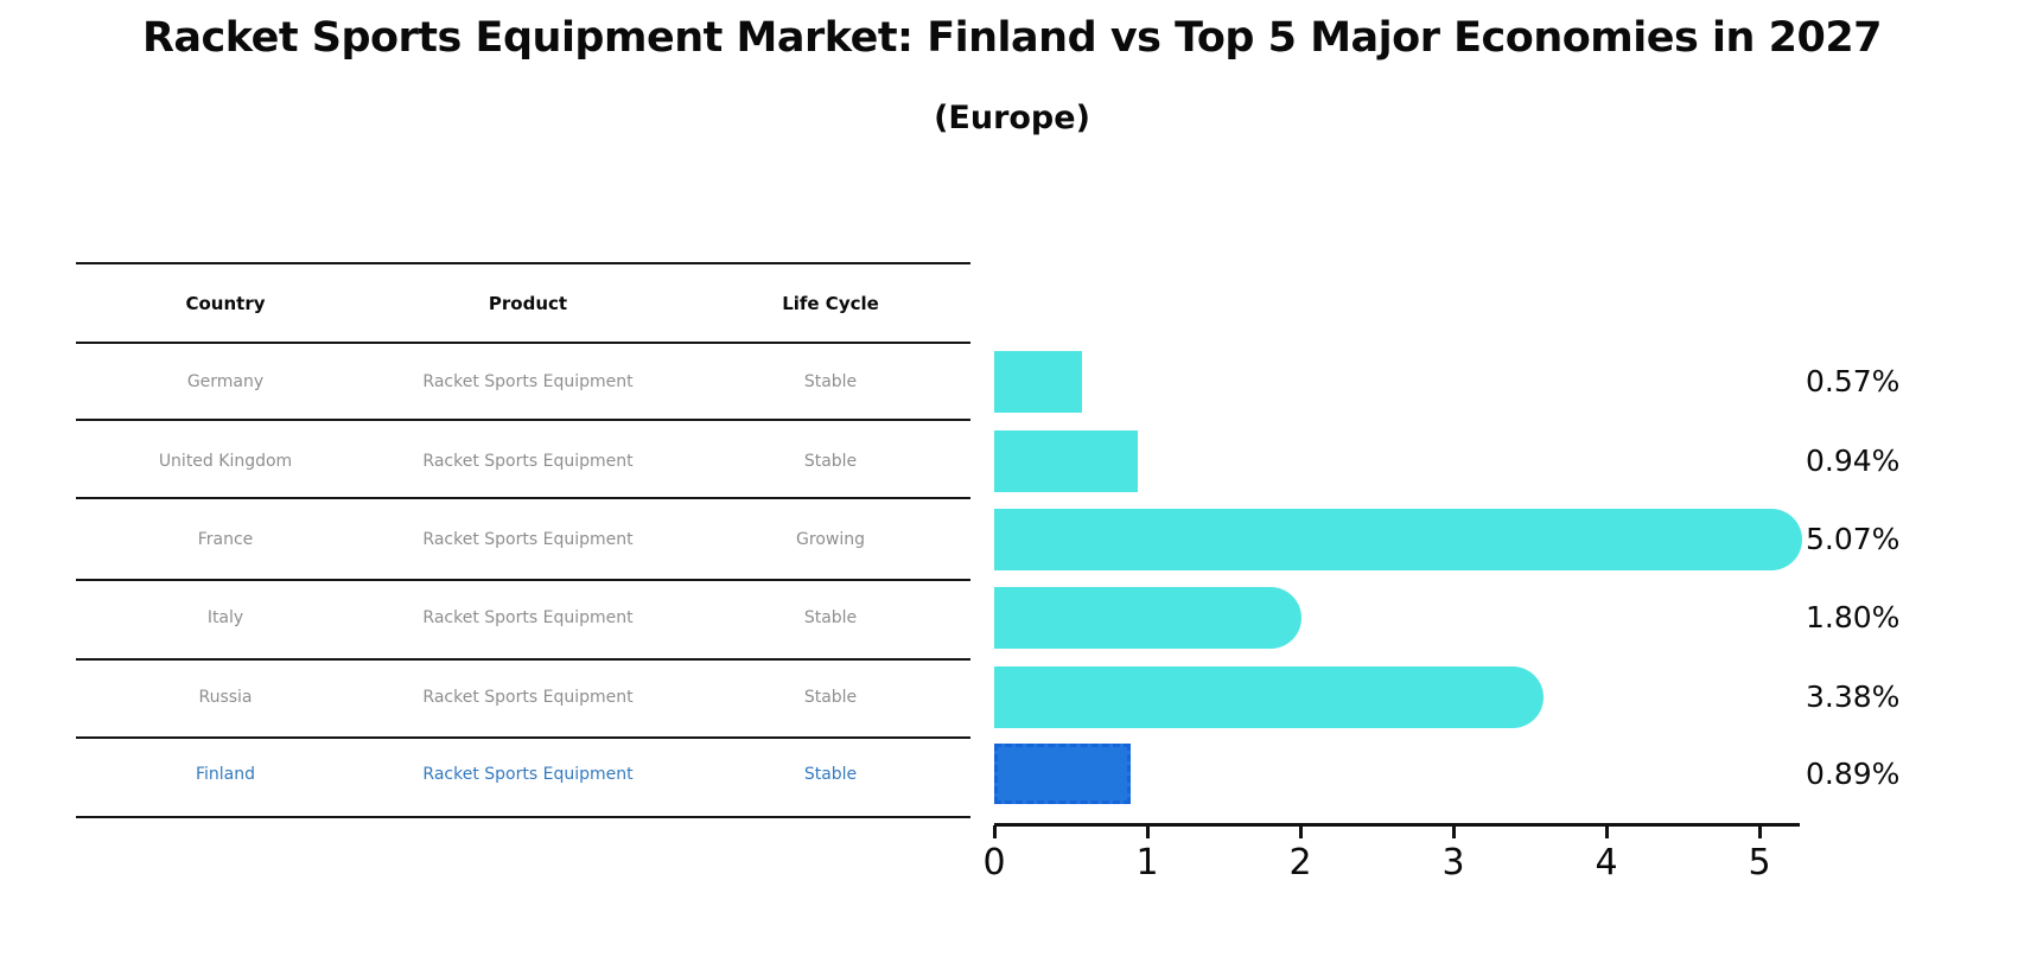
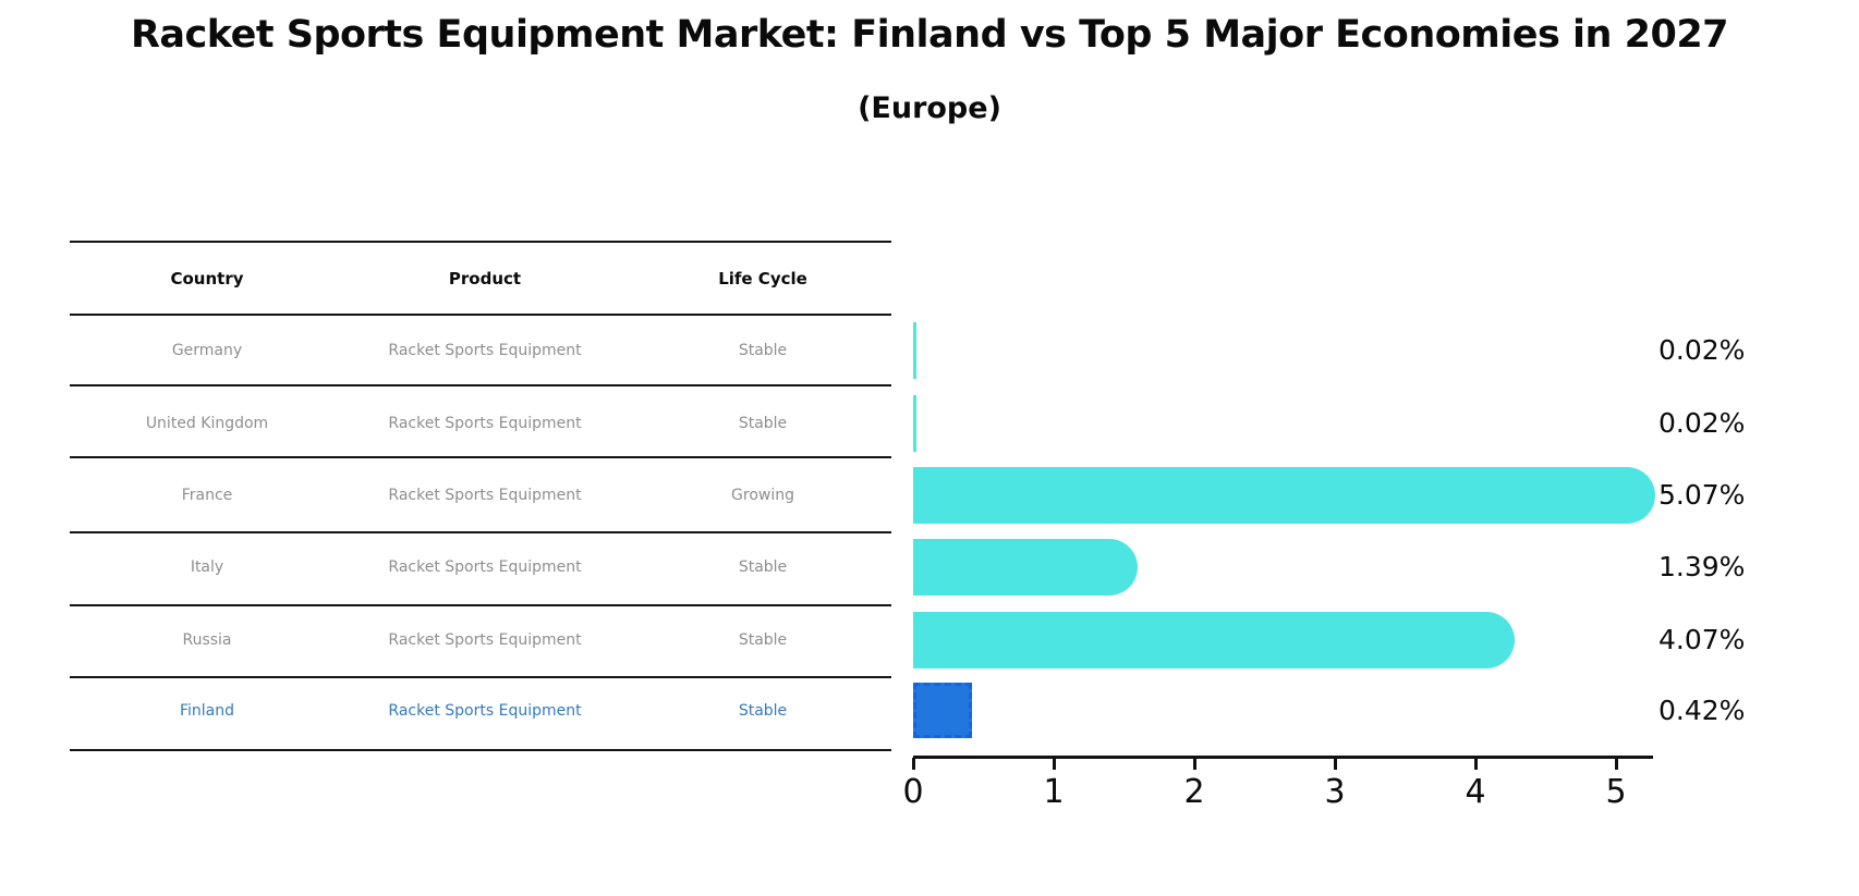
Germany: 0.57% -> 0.02%
United Kingdom: 0.94% -> 0.02%
Italy: 1.80% -> 1.39%
Russia: 3.38% -> 4.07%
Finland: 0.89% -> 0.42%
